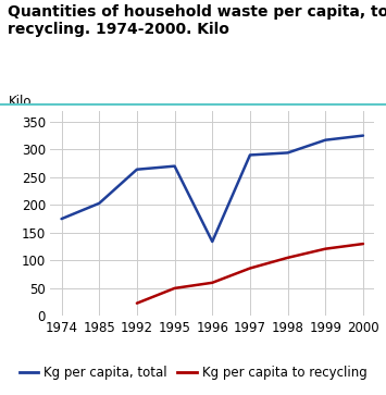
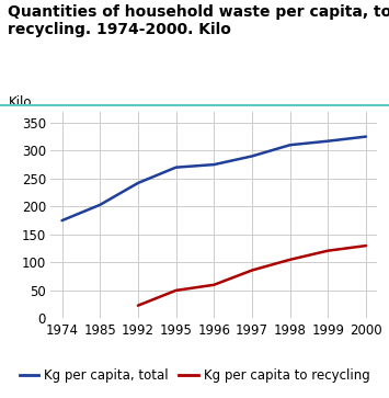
Kg per capita, total/1992: 264 -> 242
Kg per capita, total/1996: 134 -> 275
Kg per capita, total/1998: 294 -> 310
